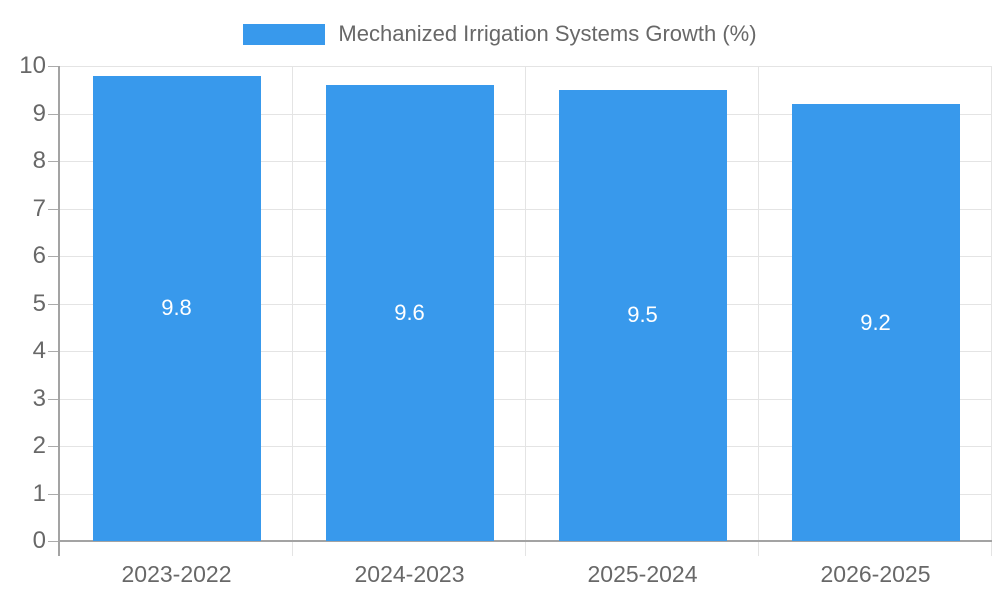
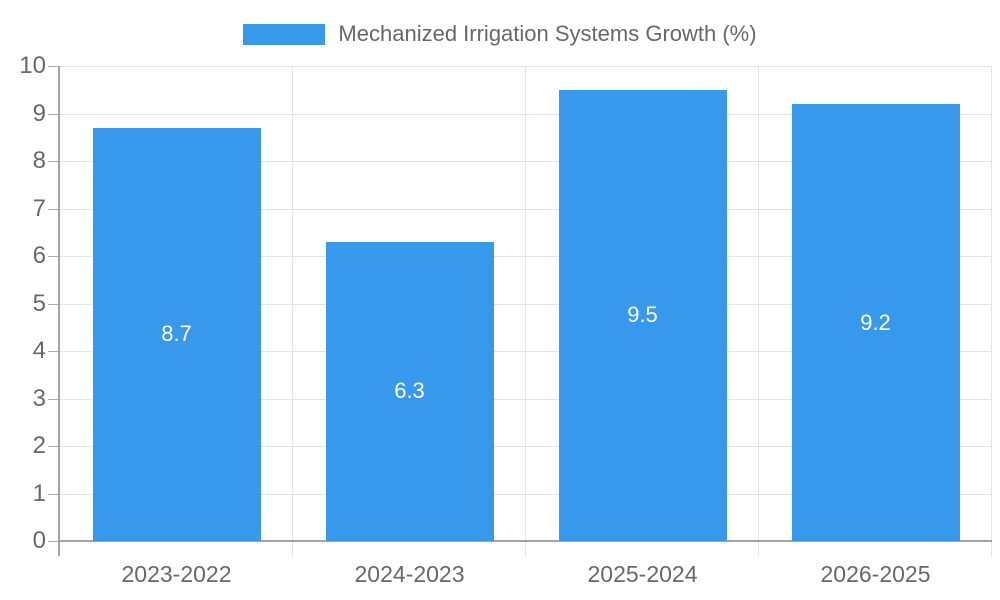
2023-2022: 9.8 -> 8.7
2024-2023: 9.6 -> 6.3
